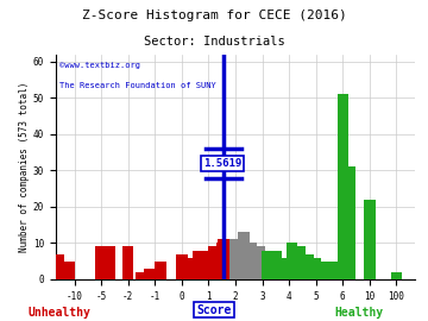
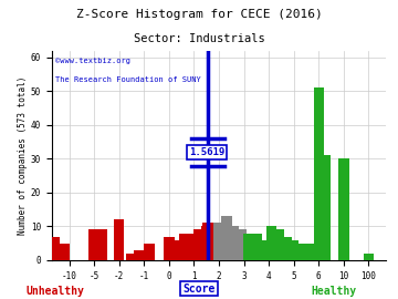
-2: 9 -> 12
10: 22 -> 30
